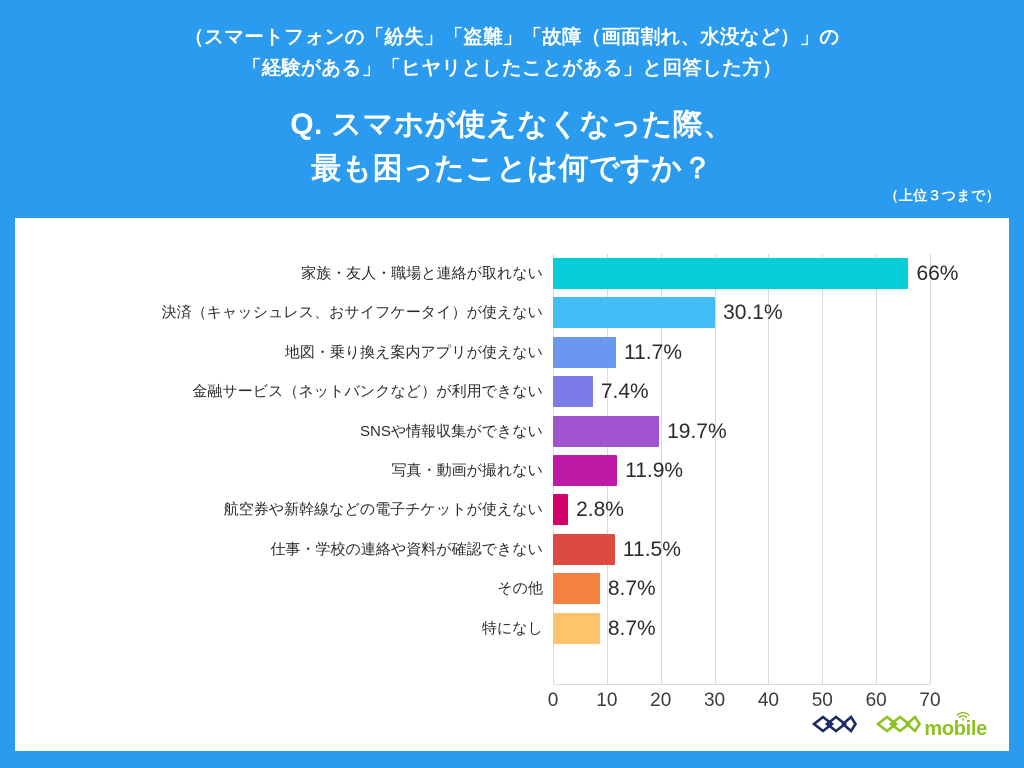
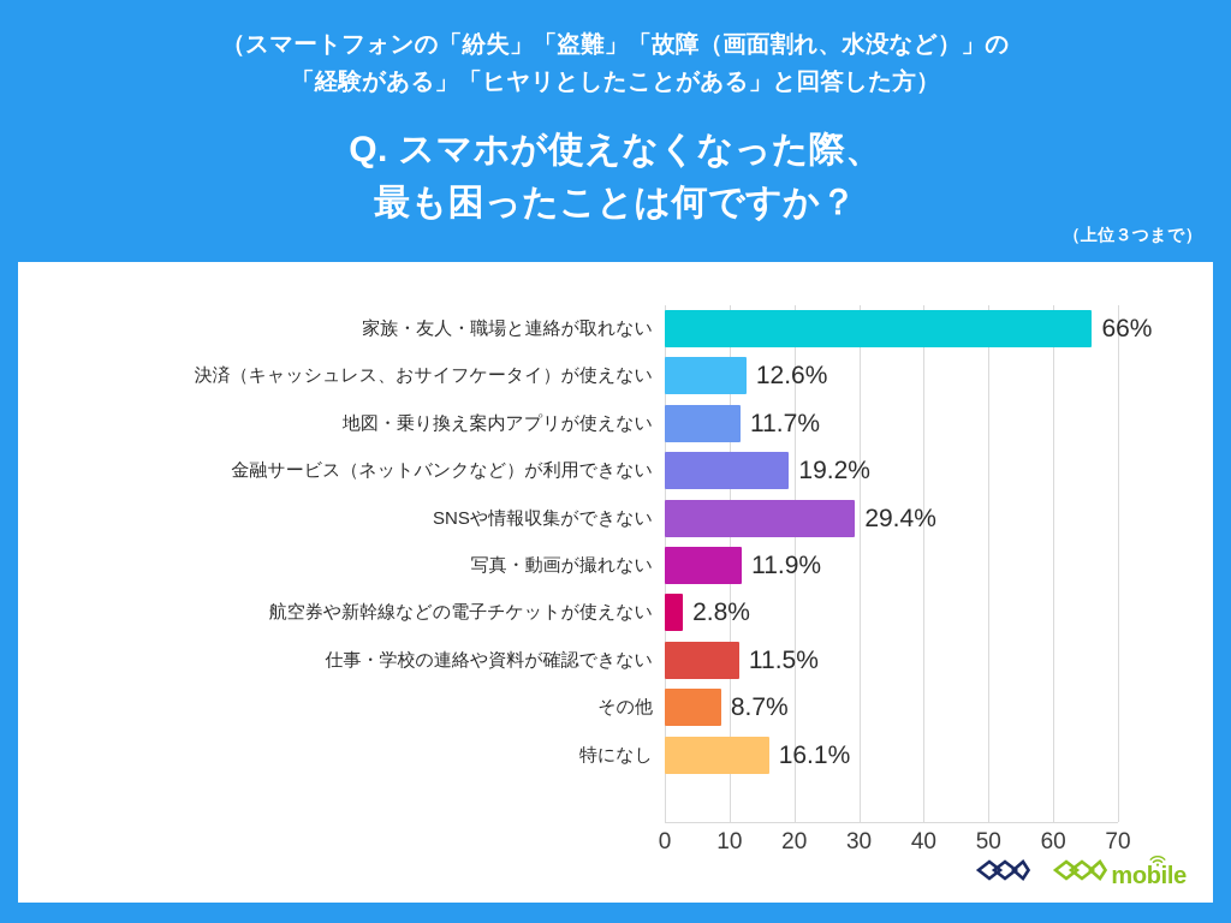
決済（キャッシュレス、おサイフケータイ）が使えない: 30.1% -> 12.6%
金融サービス（ネットバンクなど）が利用できない: 7.4% -> 19.2%
SNSや情報収集ができない: 19.7% -> 29.4%
特になし: 8.7% -> 16.1%
